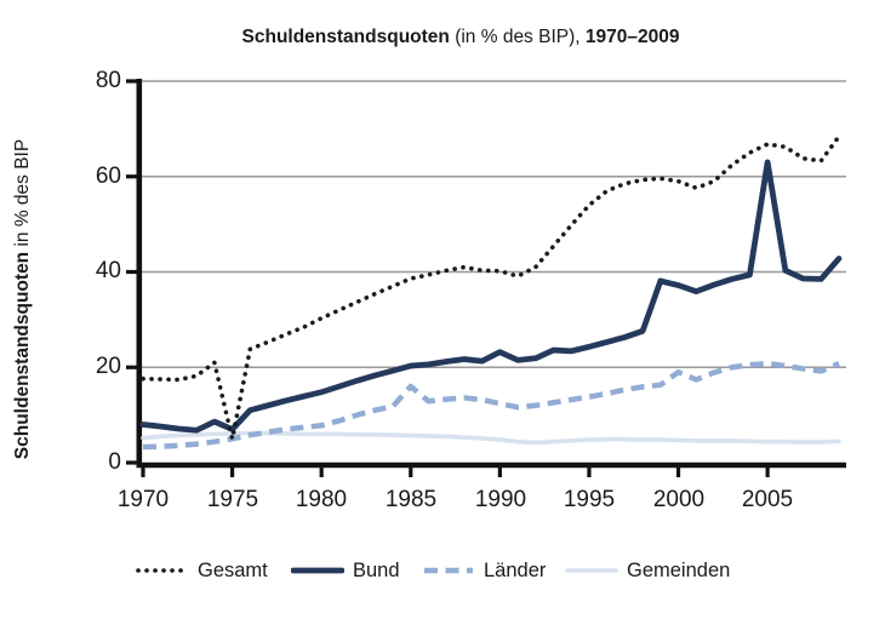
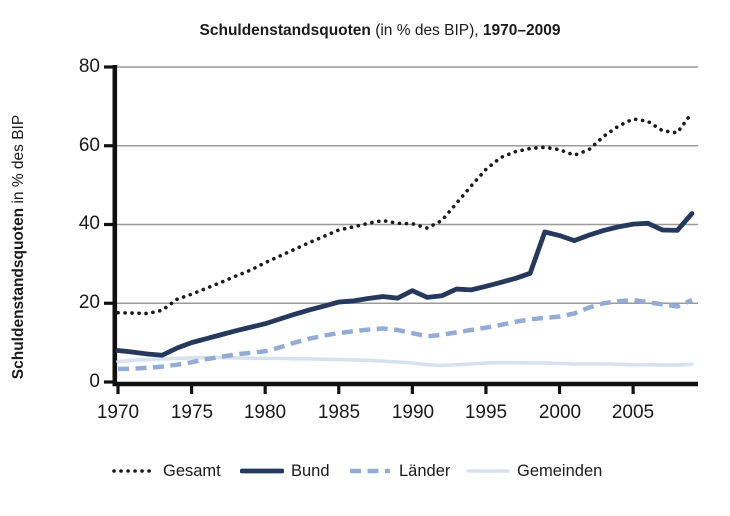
Gesamt/1975: 5 -> 22
Bund/1975: 7 -> 10
Länder/1985: 16 -> 12
Länder/2000: 19 -> 17
Bund/2005: 63 -> 40
